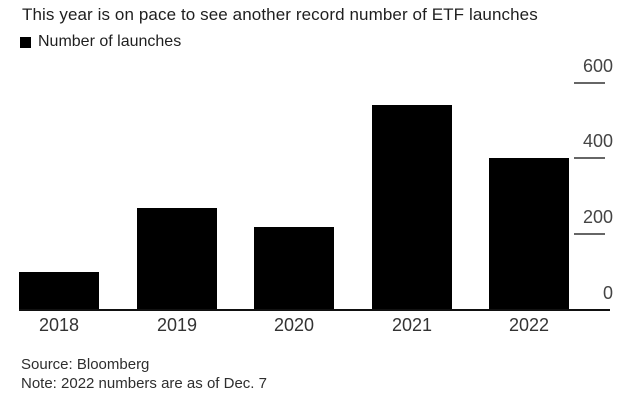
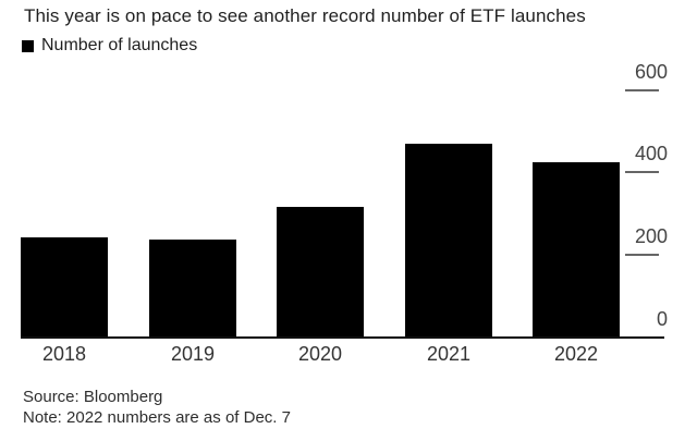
2018: 100 -> 240
2019: 270 -> 240
2020: 220 -> 320
2021: 540 -> 470
2022: 400 -> 420
